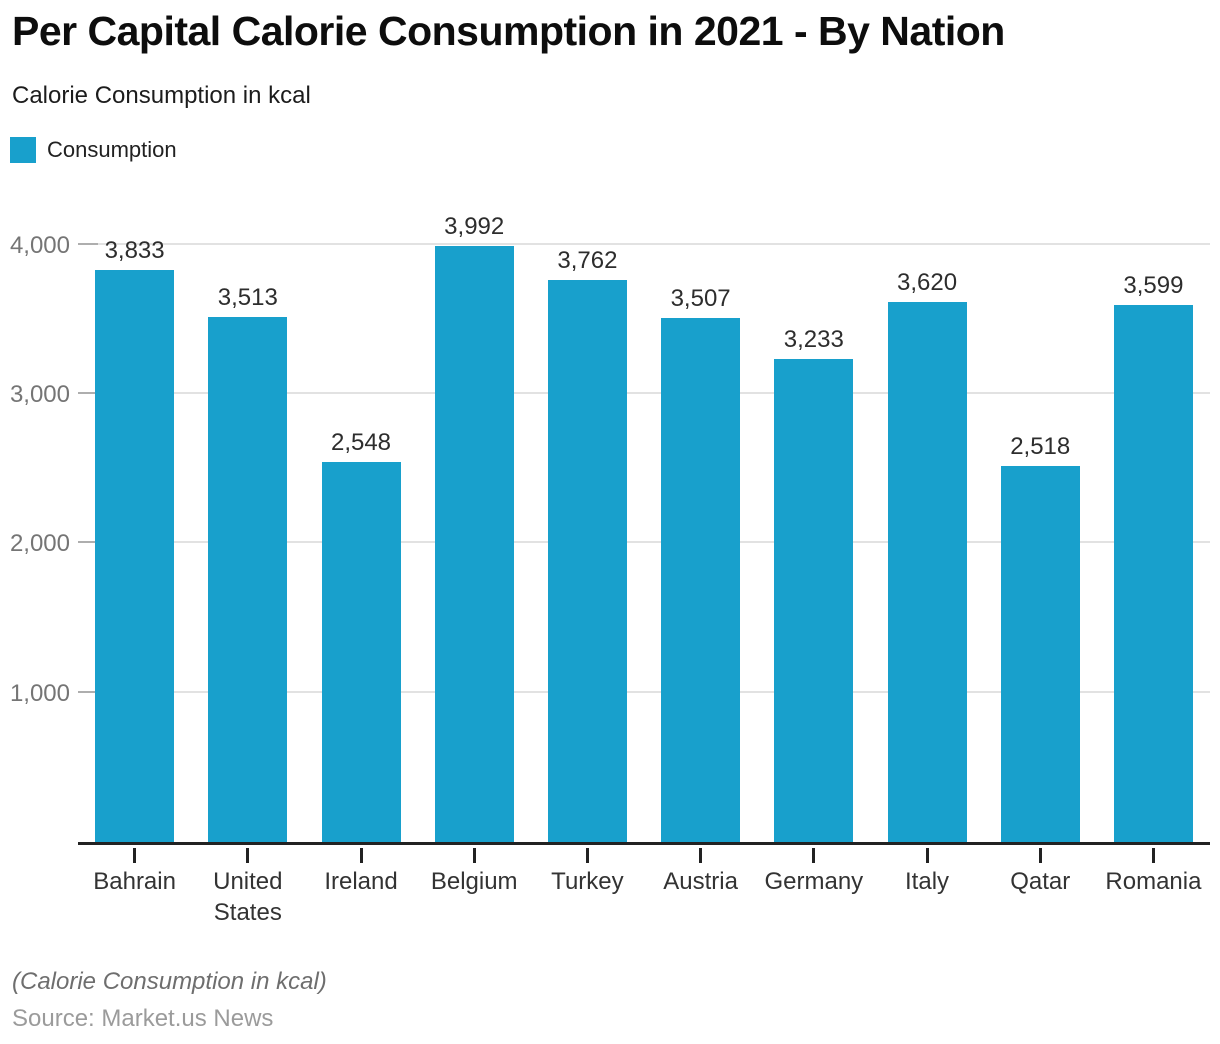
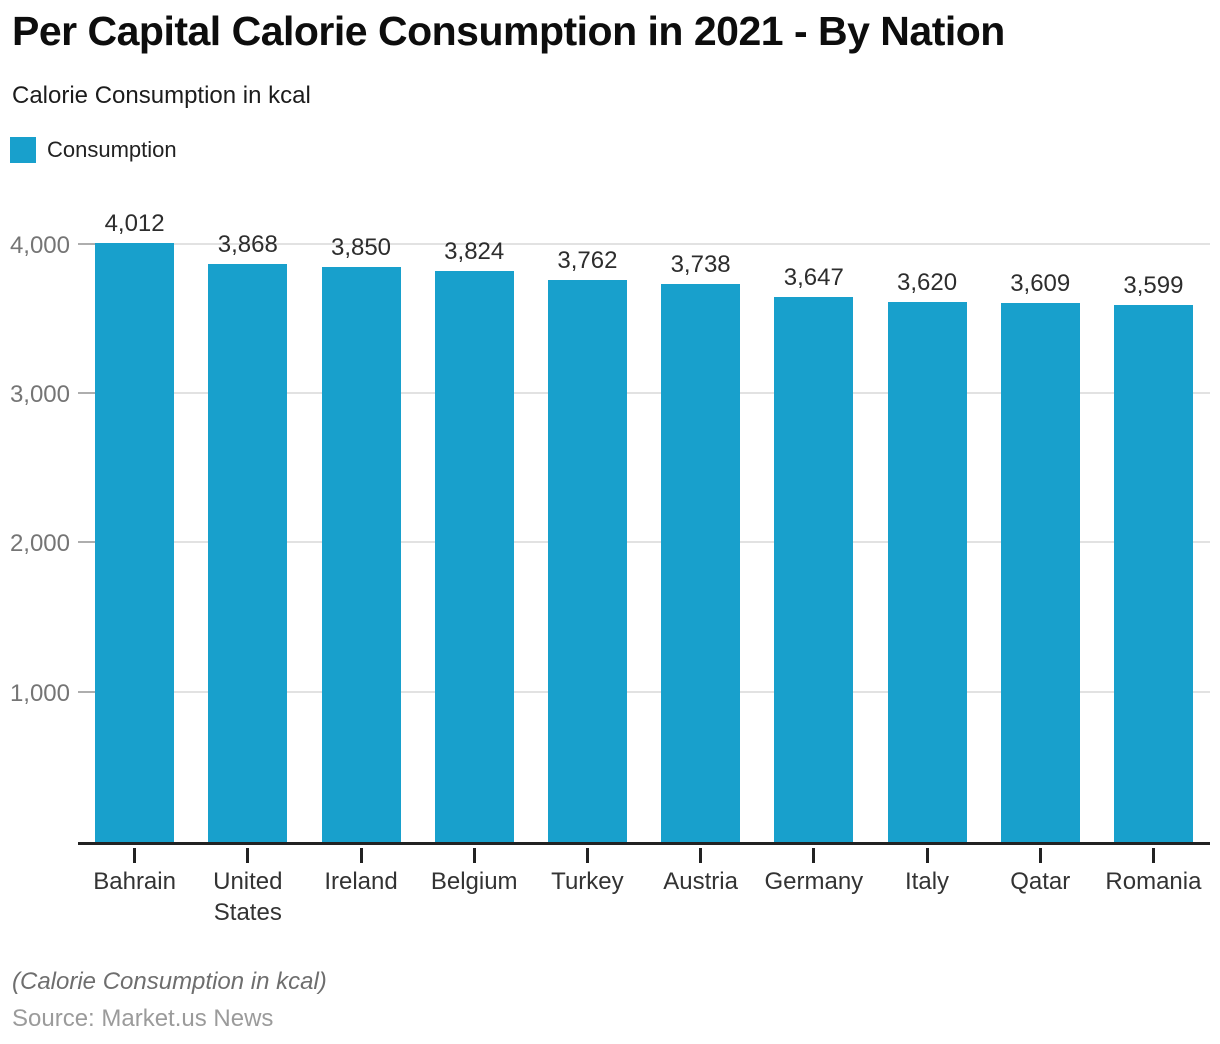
Bahrain: 3,833 -> 4,012
United States: 3,513 -> 3,868
Ireland: 2,548 -> 3,850
Belgium: 3,992 -> 3,824
Austria: 3,507 -> 3,738
Germany: 3,233 -> 3,647
Qatar: 2,518 -> 3,609
